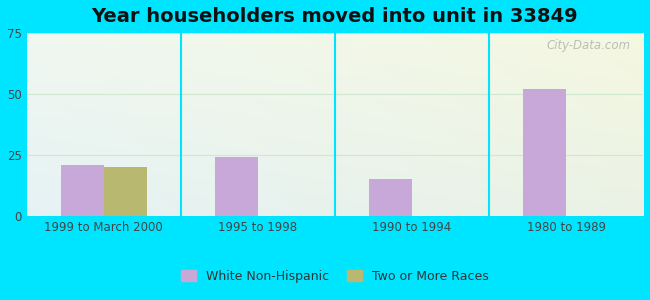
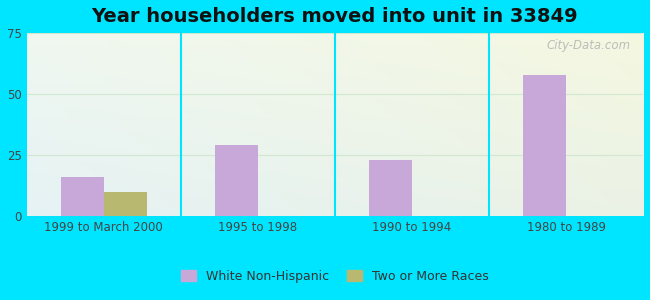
White Non-Hispanic/1999 to March 2000: 21 -> 16
Two or More Races/1999 to March 2000: 20 -> 10
White Non-Hispanic/1995 to 1998: 24 -> 29
White Non-Hispanic/1990 to 1994: 15 -> 23
White Non-Hispanic/1980 to 1989: 52 -> 58
